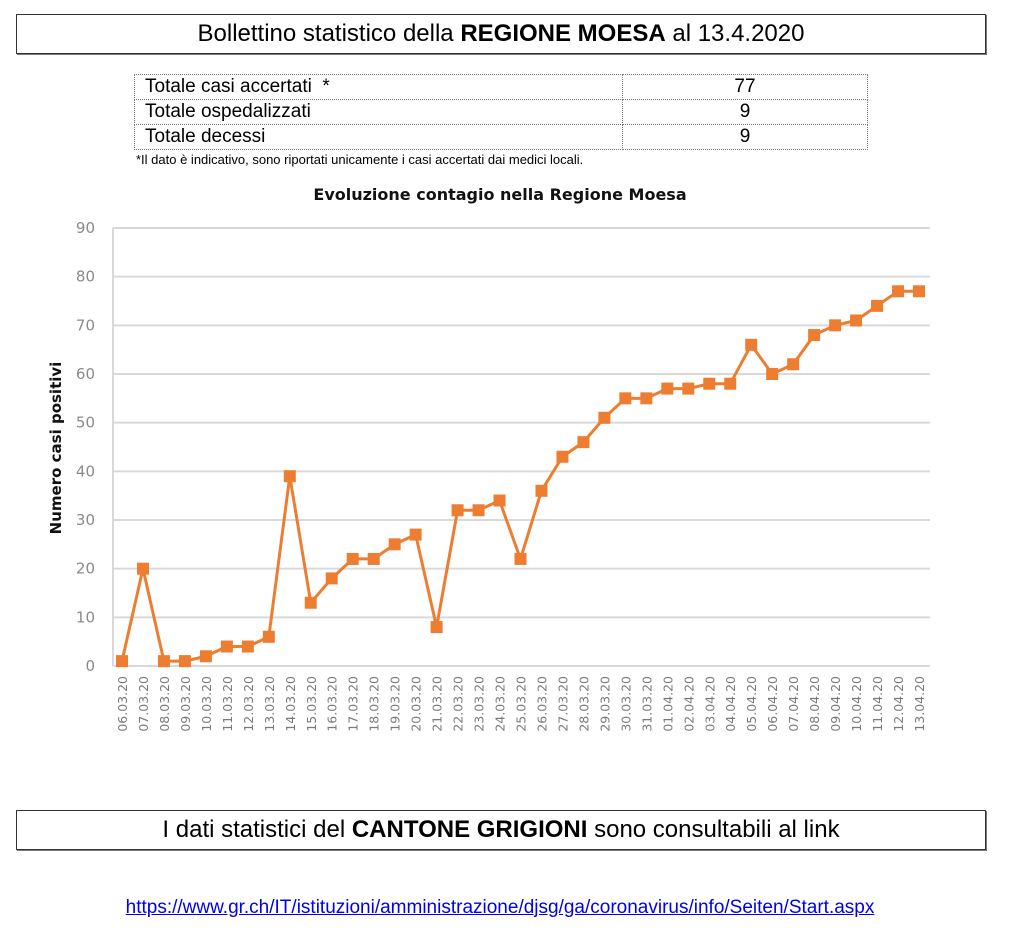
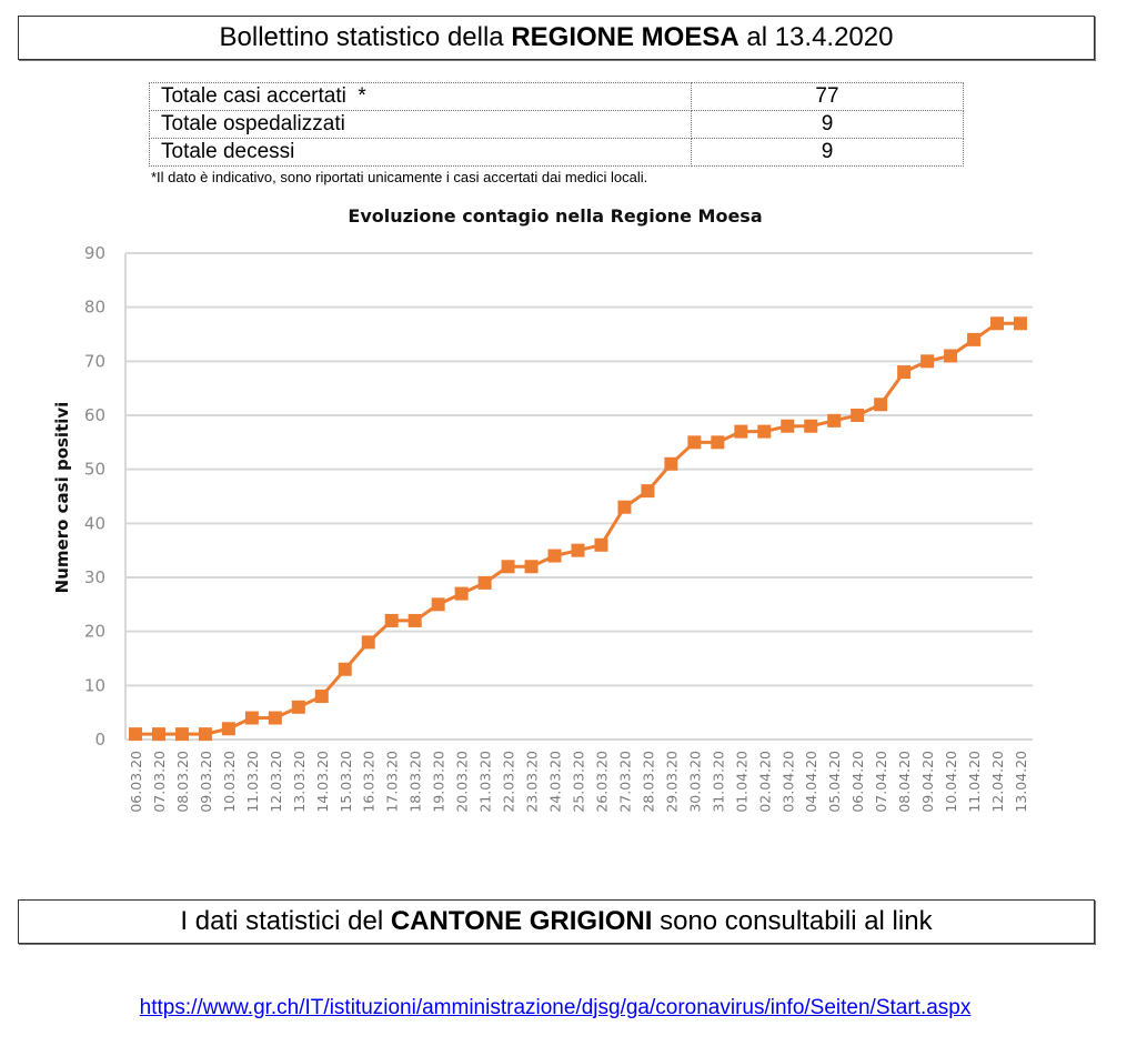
07.03.20: 20 -> 1
14.03.20: 39 -> 8
21.03.20: 8 -> 29
25.03.20: 22 -> 35
05.04.20: 66 -> 59
